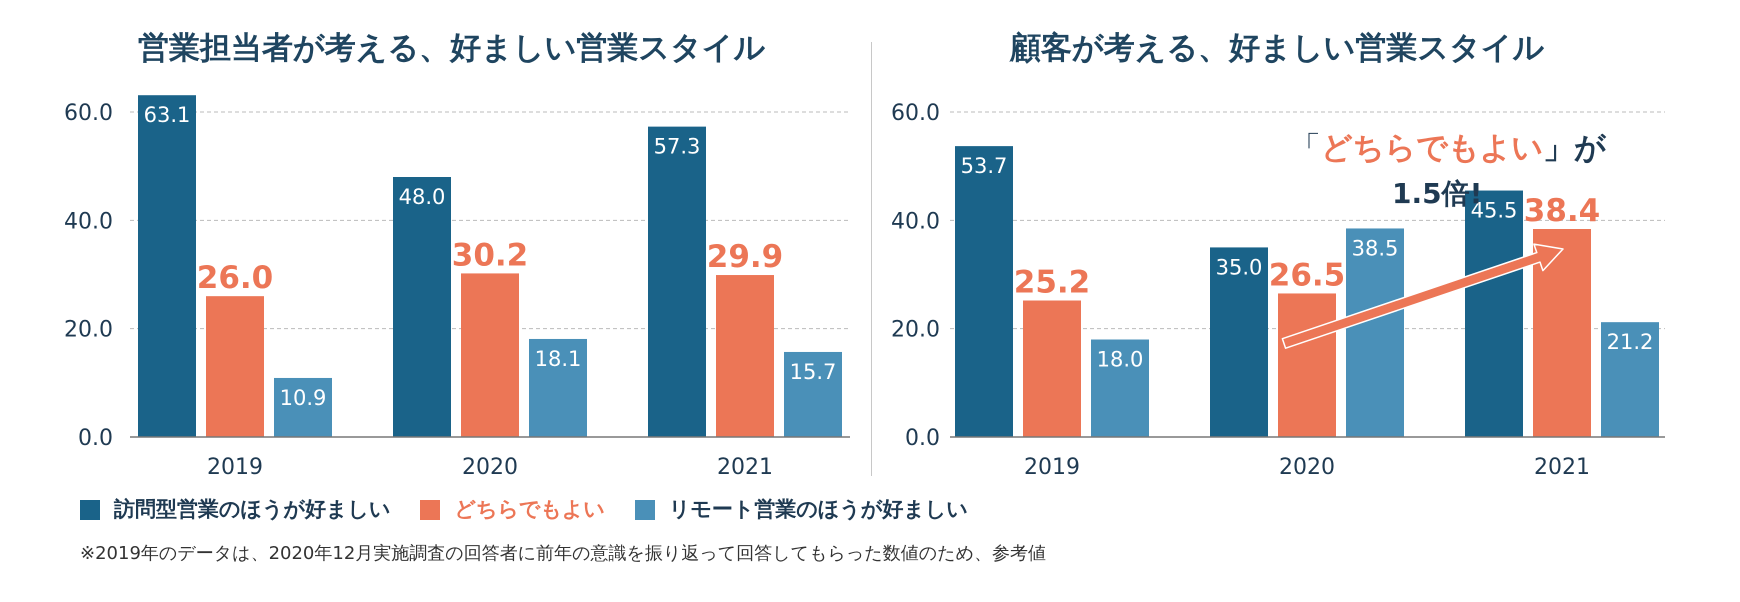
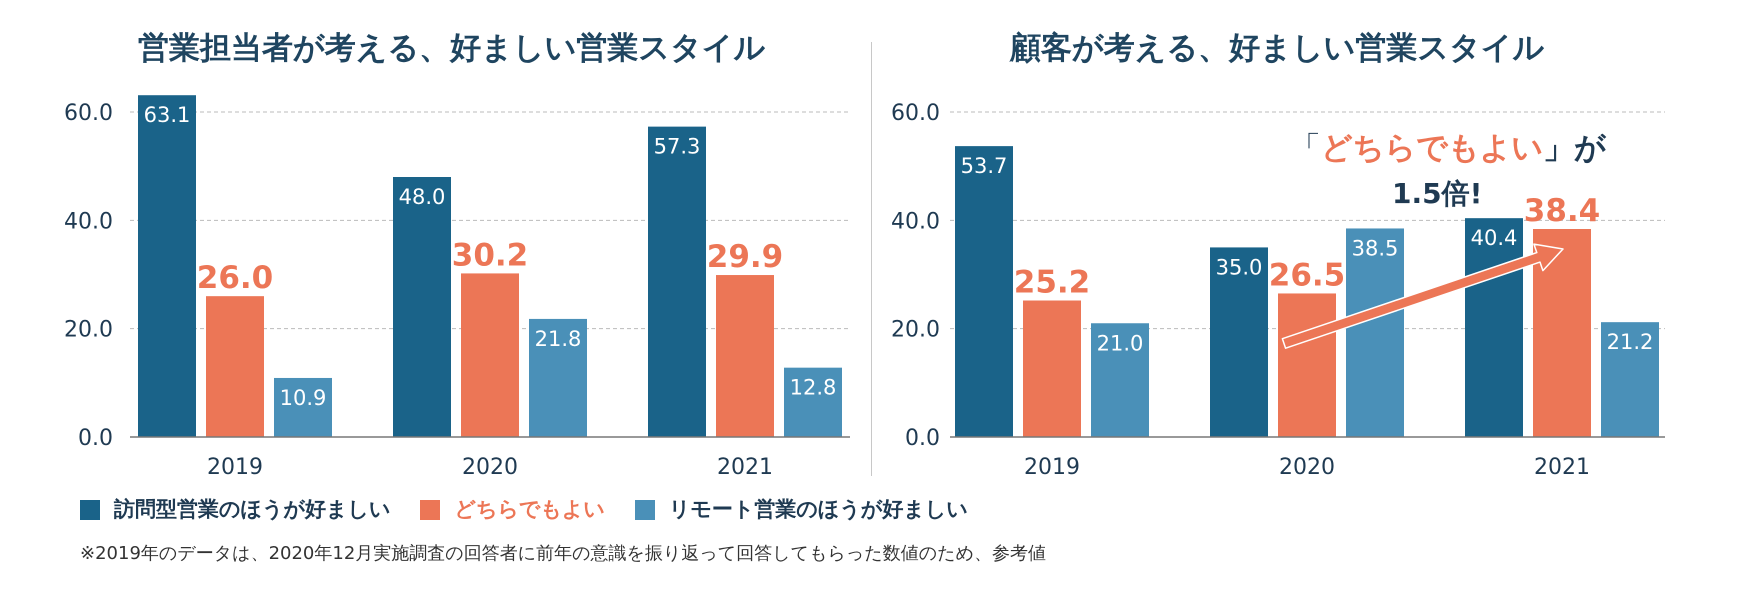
営業担当者が考える、好ましい営業スタイル/リモート営業のほうが好ましい/2020: 18.1 -> 21.8
営業担当者が考える、好ましい営業スタイル/リモート営業のほうが好ましい/2021: 15.7 -> 12.8
顧客が考える、好ましい営業スタイル/リモート営業のほうが好ましい/2019: 18.0 -> 21.0
顧客が考える、好ましい営業スタイル/訪問型営業のほうが好ましい/2021: 45.5 -> 40.4
